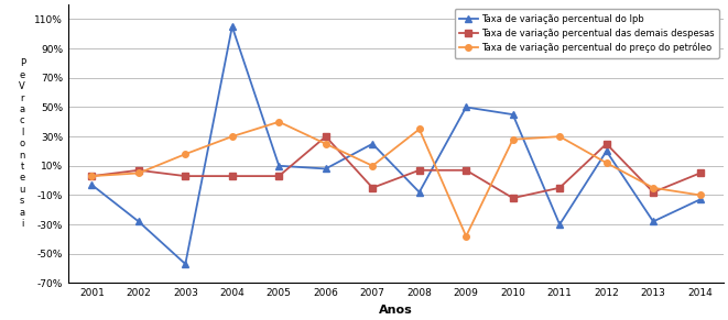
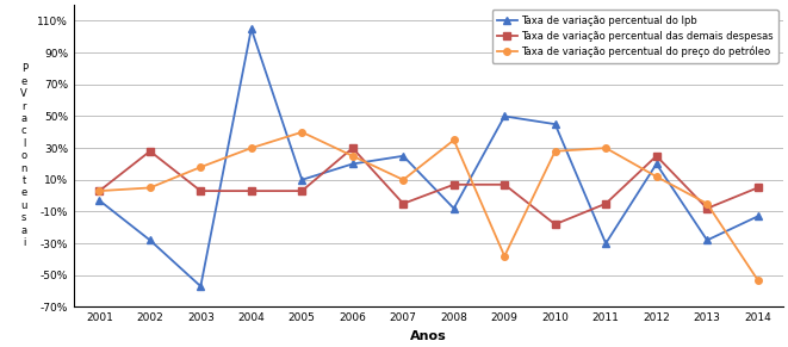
Taxa de variação percentual das demais despesas/2002: 7% -> 28%
Taxa de variação percentual do Ipb/2006: 8% -> 20%
Taxa de variação percentual das demais despesas/2010: -12% -> -18%
Taxa de variação percentual do preço do petróleo/2014: -10% -> -53%
